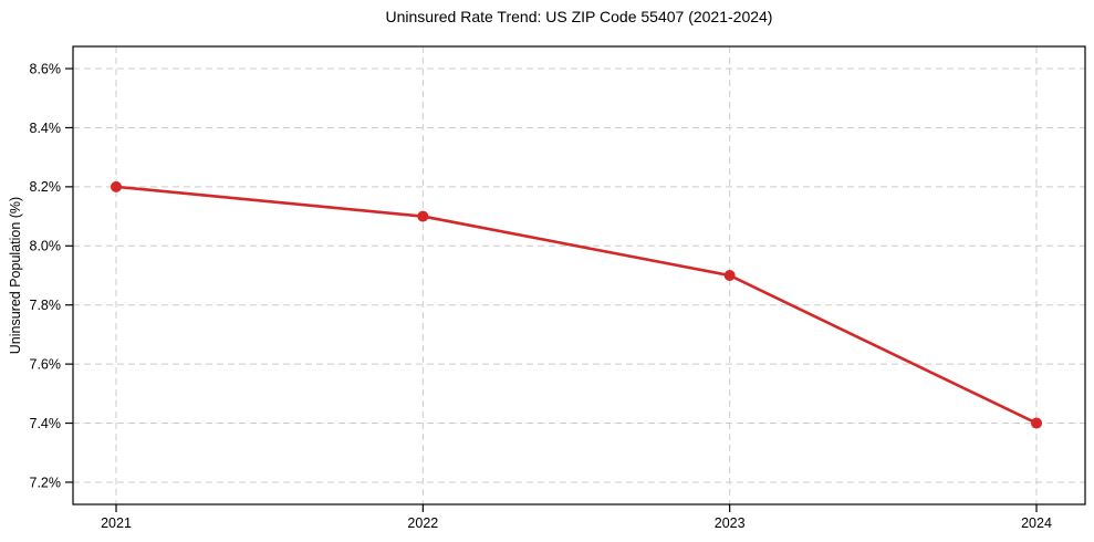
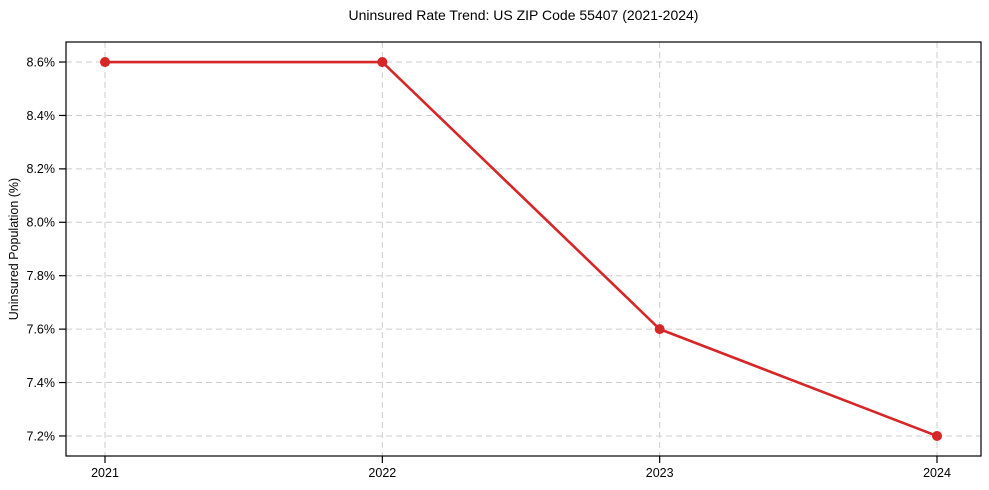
2021: 8.2% -> 8.6%
2022: 8.1% -> 8.6%
2023: 7.9% -> 7.6%
2024: 7.4% -> 7.2%
